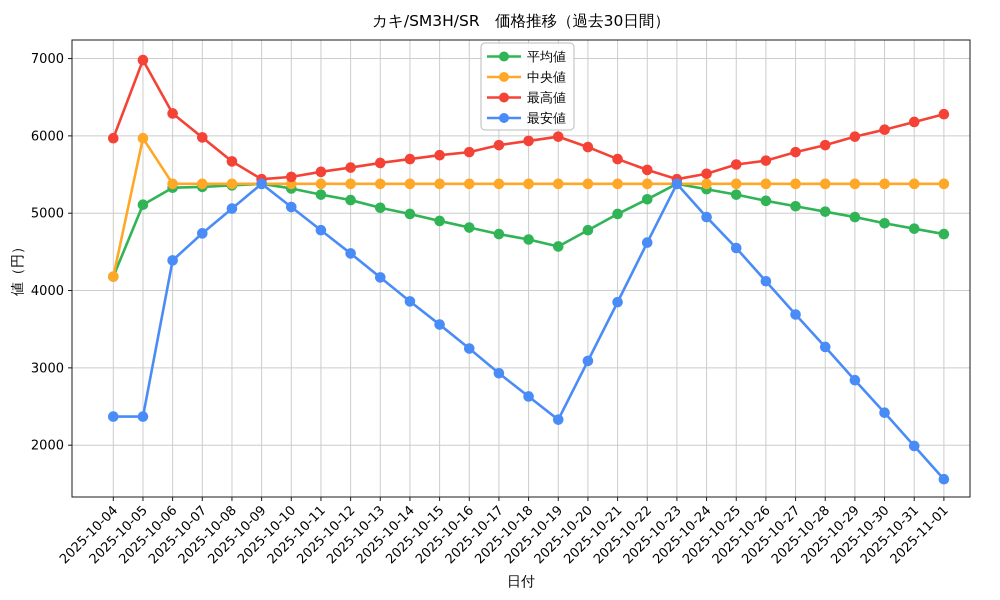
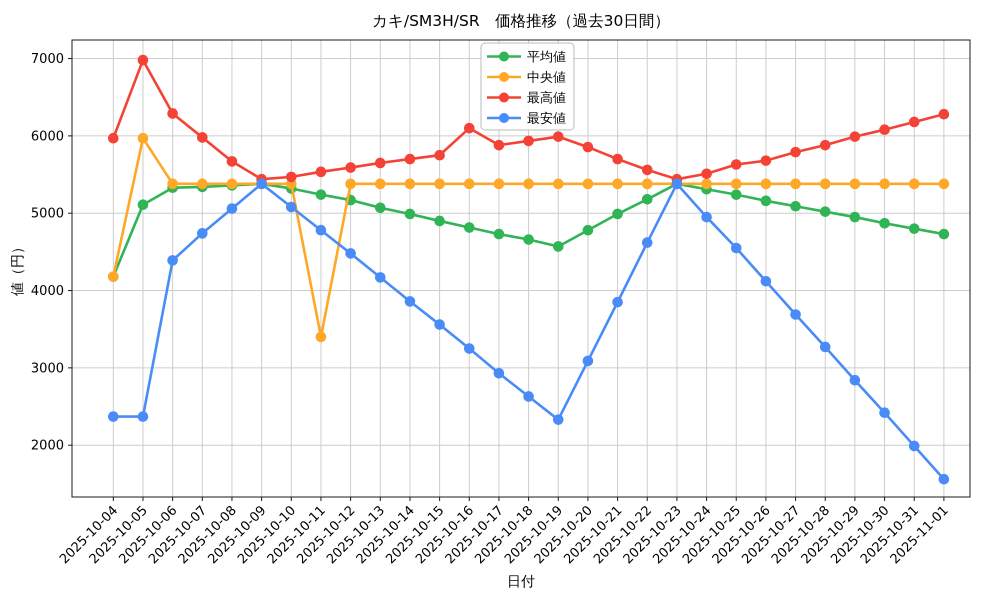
中央値/2025-10-11: 5400 -> 3400
最高値/2025-10-16: 5800 -> 6100
